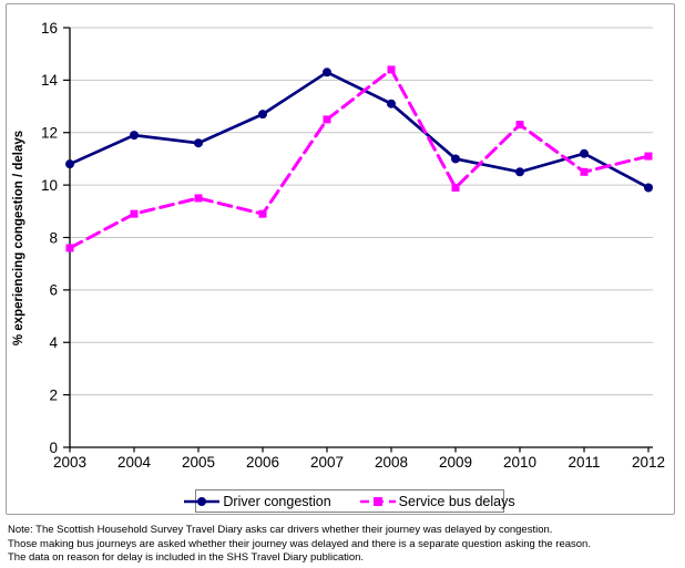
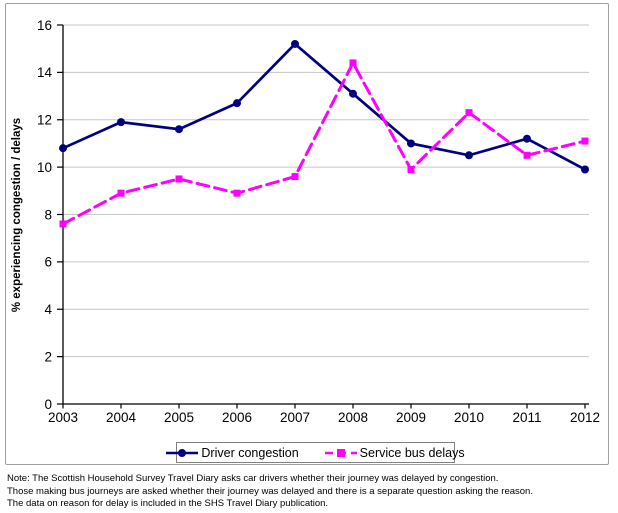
Driver congestion/2007: 14.3 -> 15.2
Service bus delays/2007: 12.5 -> 9.6
